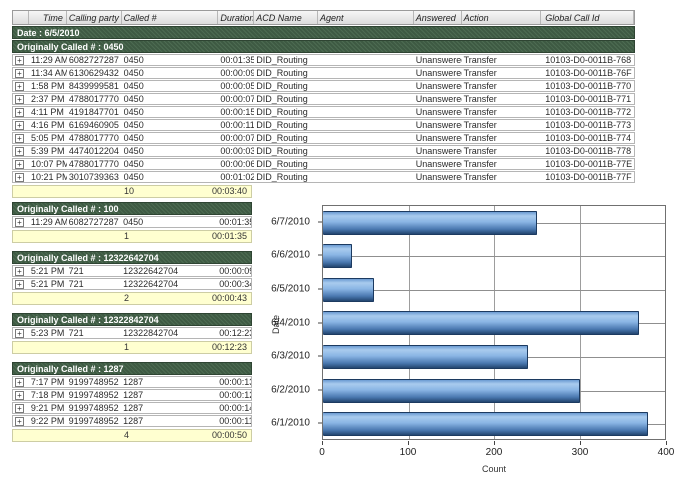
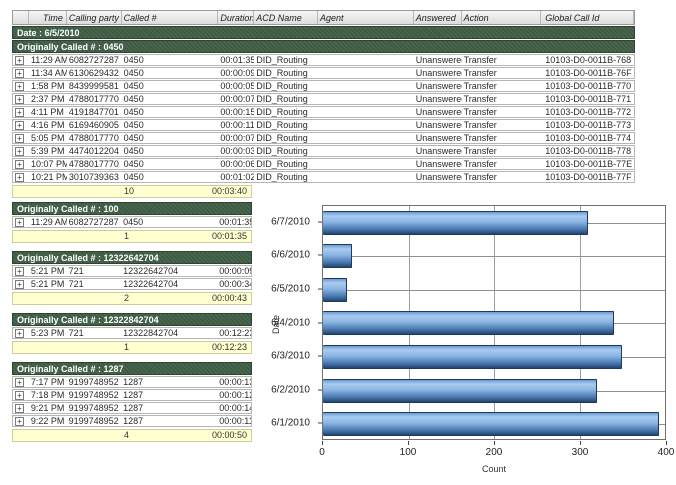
6/7/2010: 250 -> 310
6/5/2010: 60 -> 30
6/4/2010: 370 -> 340
6/3/2010: 240 -> 350
6/2/2010: 300 -> 320
6/1/2010: 380 -> 390
